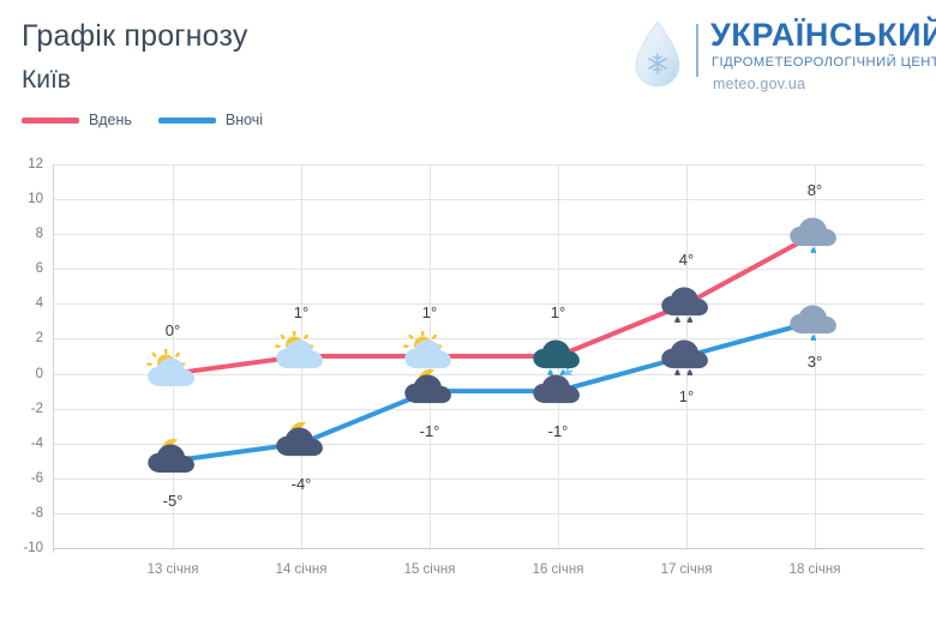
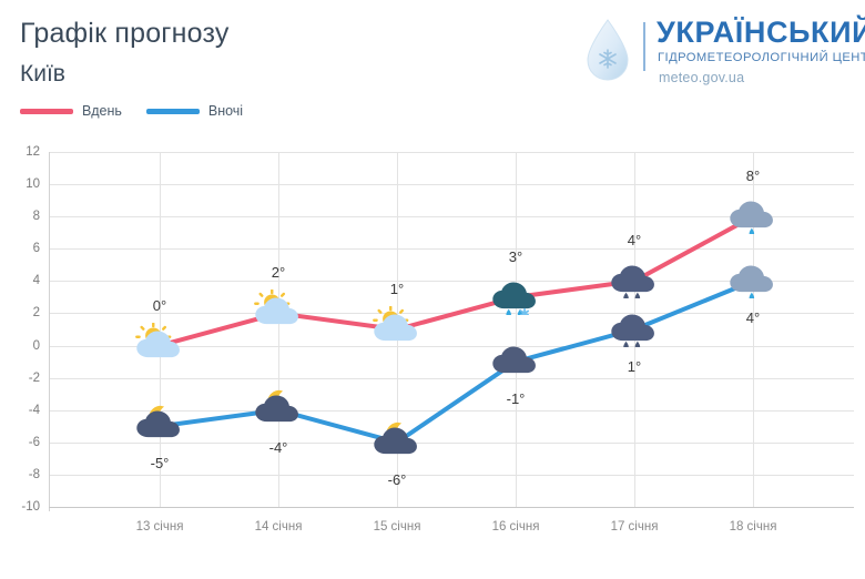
Вдень/14 січня: 1° -> 2°
Вночі/15 січня: -1° -> -6°
Вдень/16 січня: 1° -> 3°
Вночі/18 січня: 3° -> 4°
